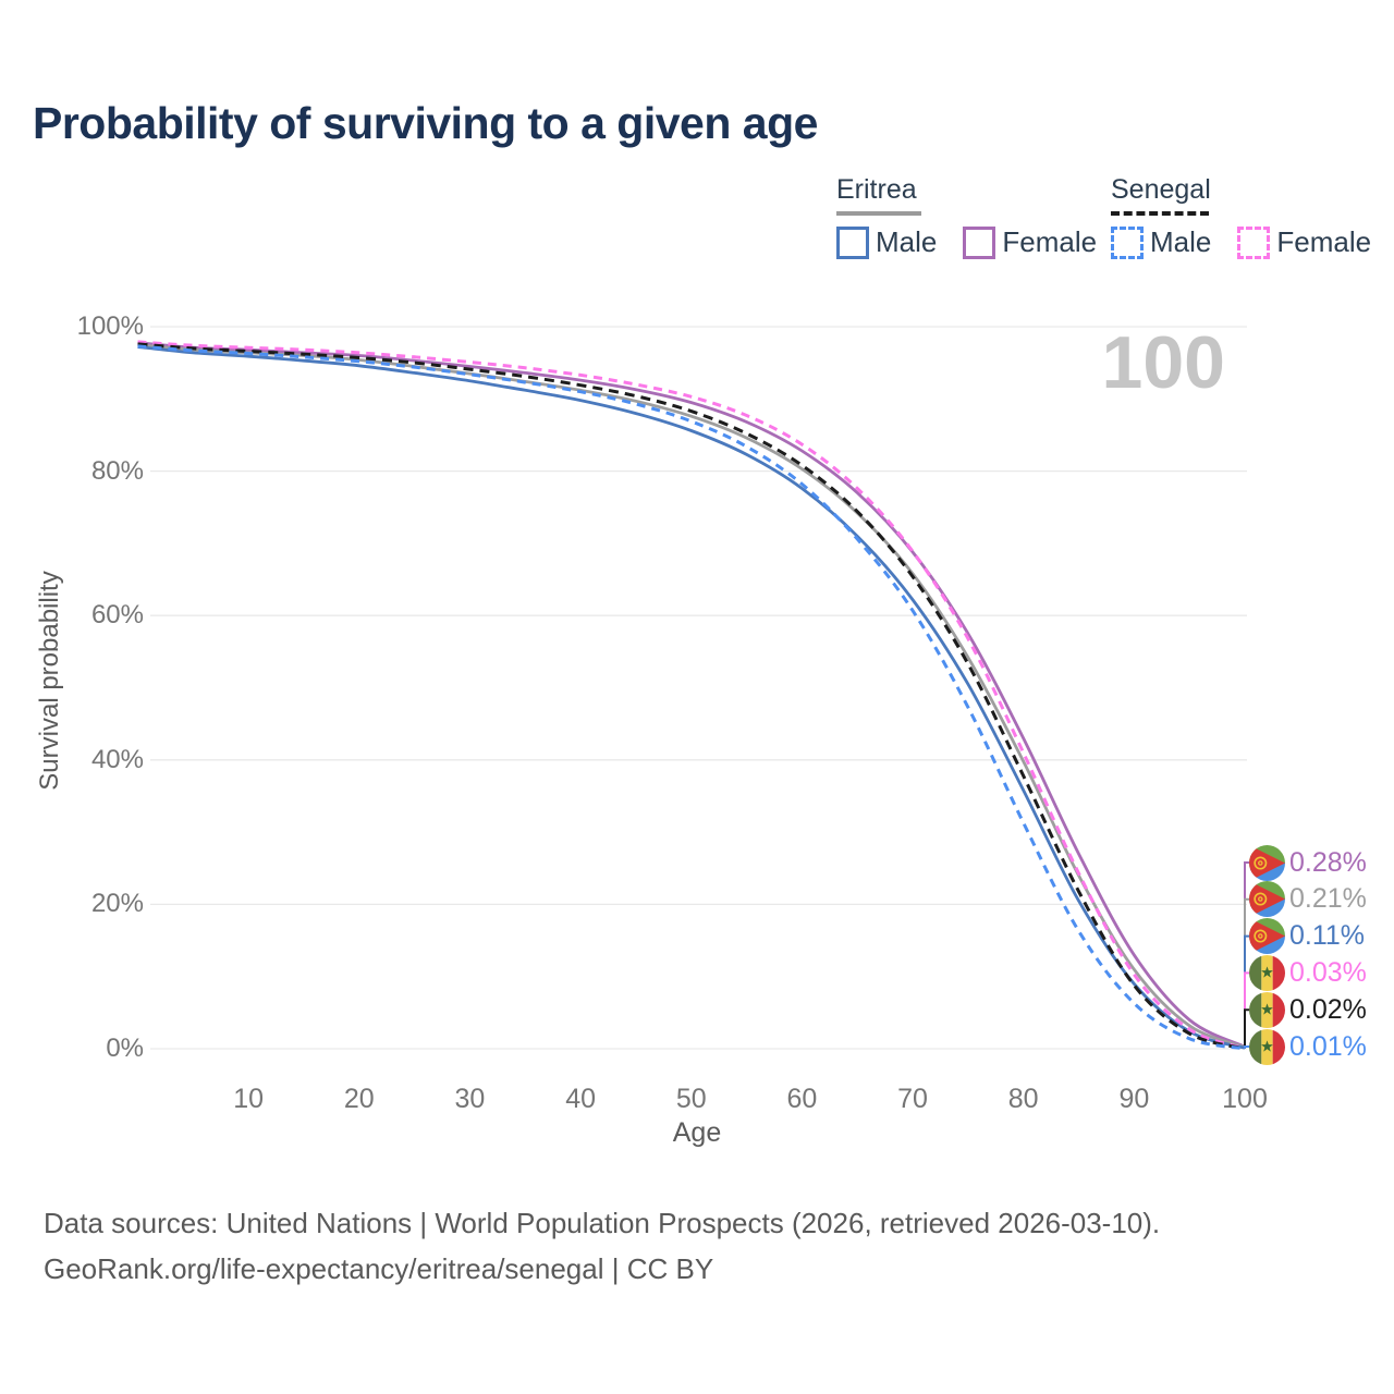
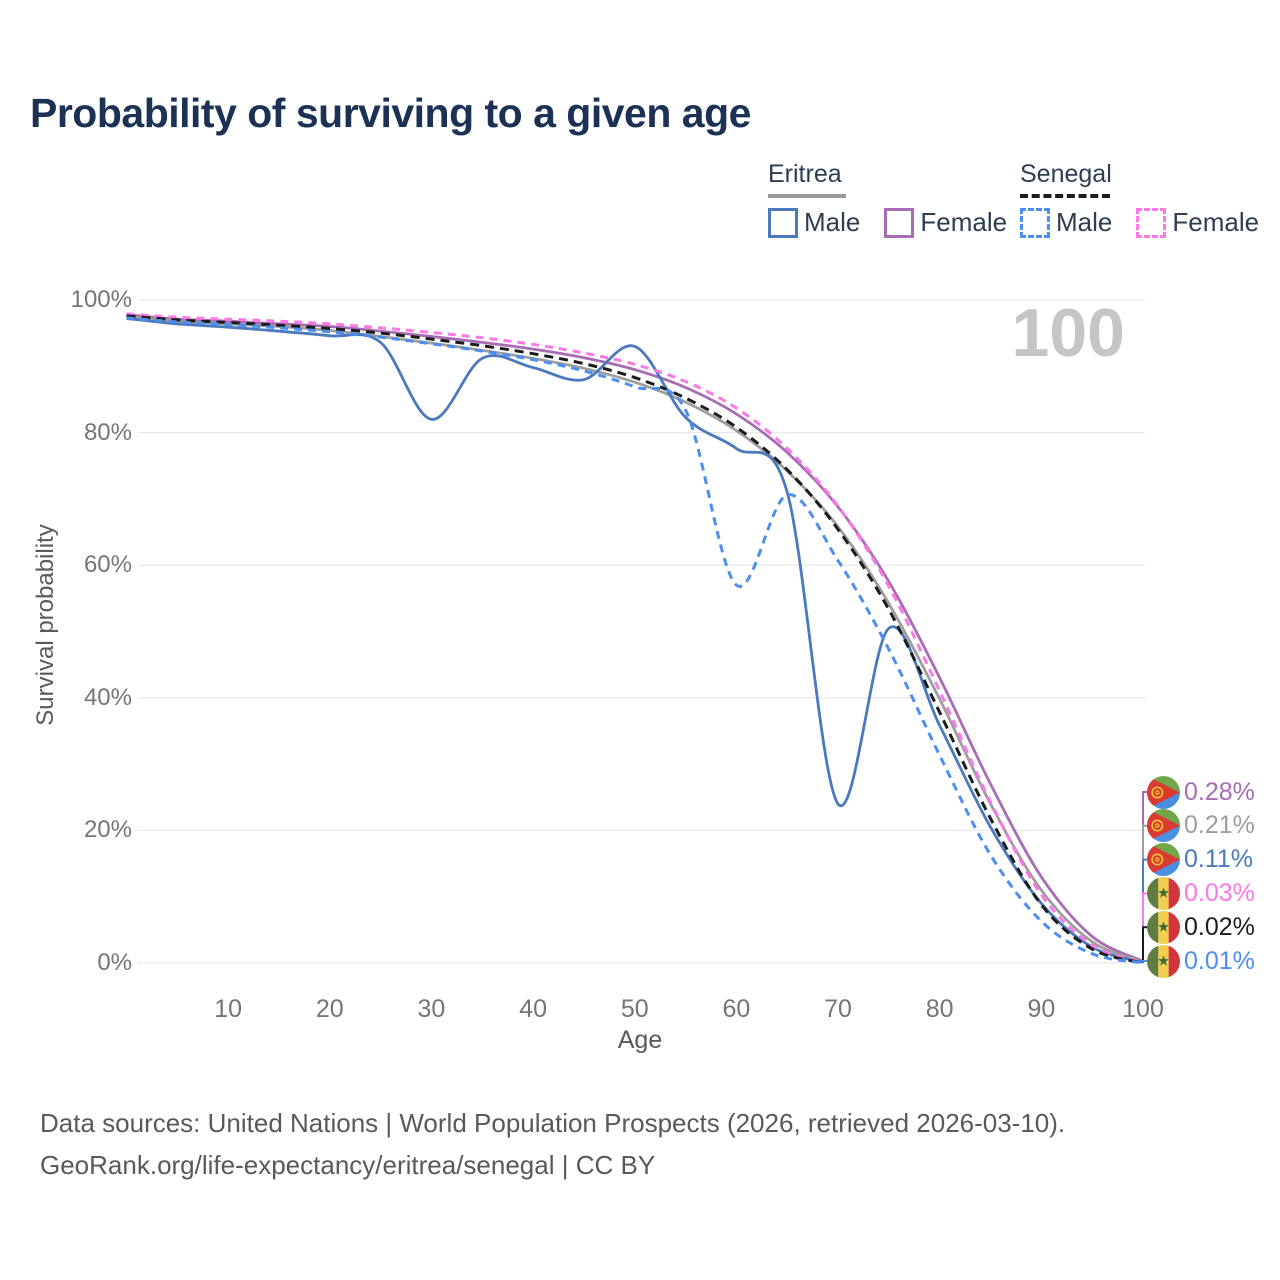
Eritrea Male/30: 92% -> 82%
Eritrea Male/50: 86% -> 93%
Senegal Male/60: 78% -> 57%
Eritrea Male/70: 62% -> 24%
